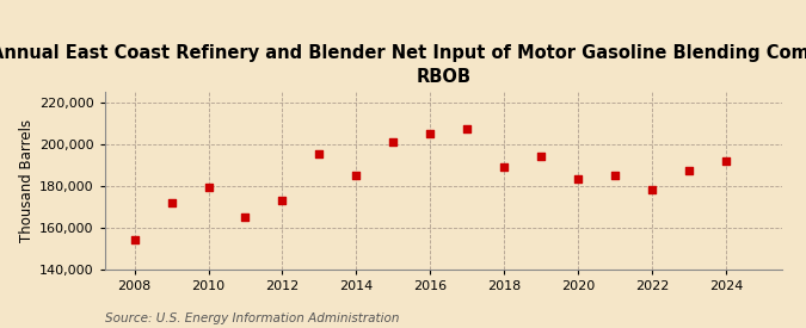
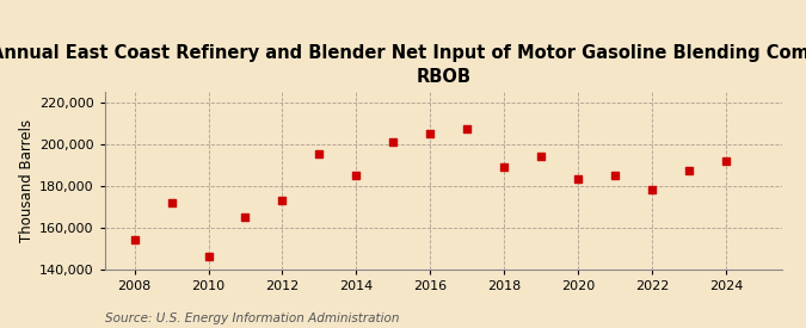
2010: 179,000 -> 146,000
